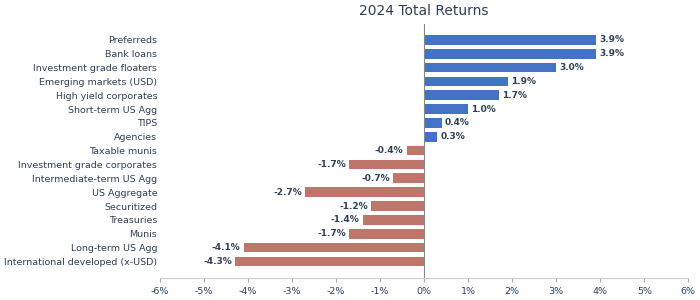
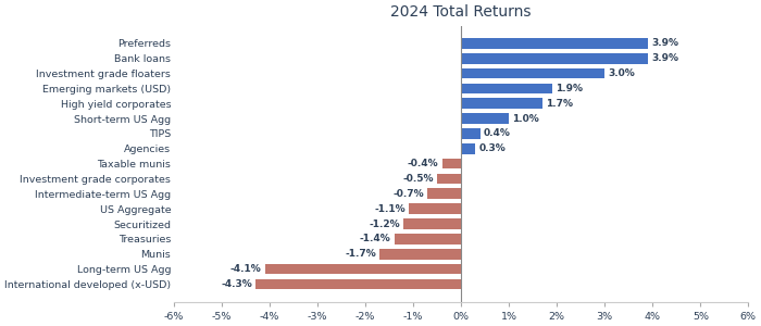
Investment grade corporates: -1.7% -> -0.5%
US Aggregate: -2.7% -> -1.1%
